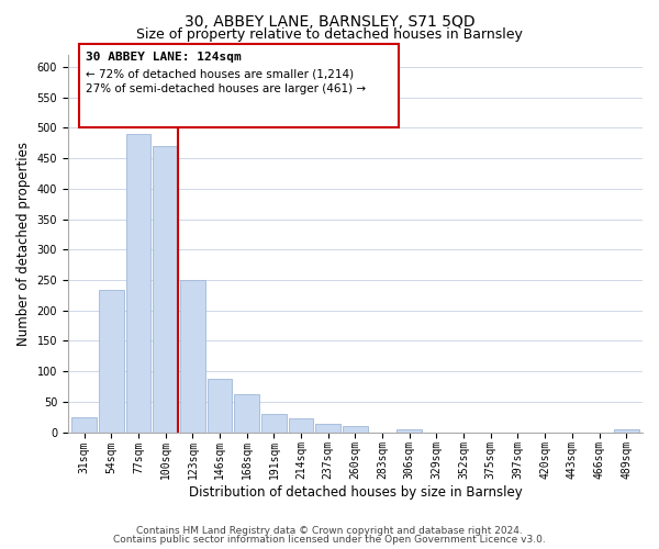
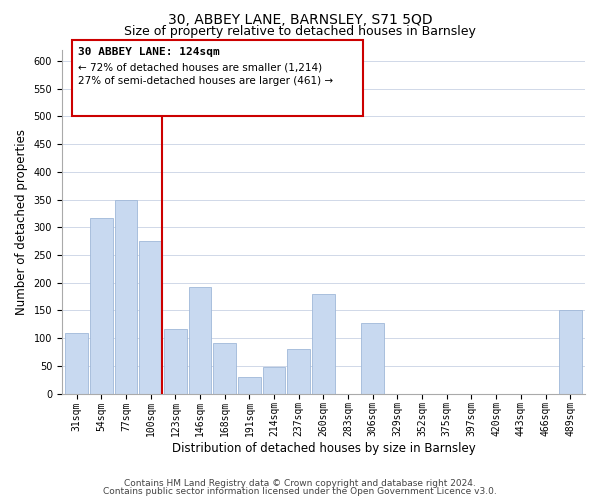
31sqm: 25 -> 110
54sqm: 233 -> 316
77sqm: 490 -> 350
100sqm: 470 -> 276
123sqm: 250 -> 116
146sqm: 88 -> 192
168sqm: 63 -> 92
214sqm: 22 -> 48
237sqm: 13 -> 80
260sqm: 10 -> 180
306sqm: 5 -> 128
489sqm: 5 -> 150
